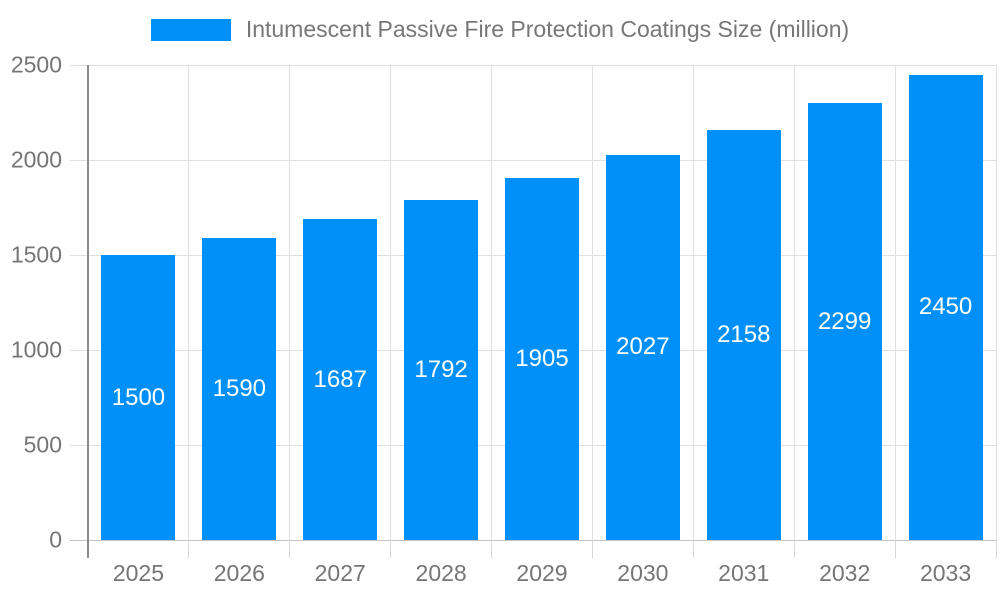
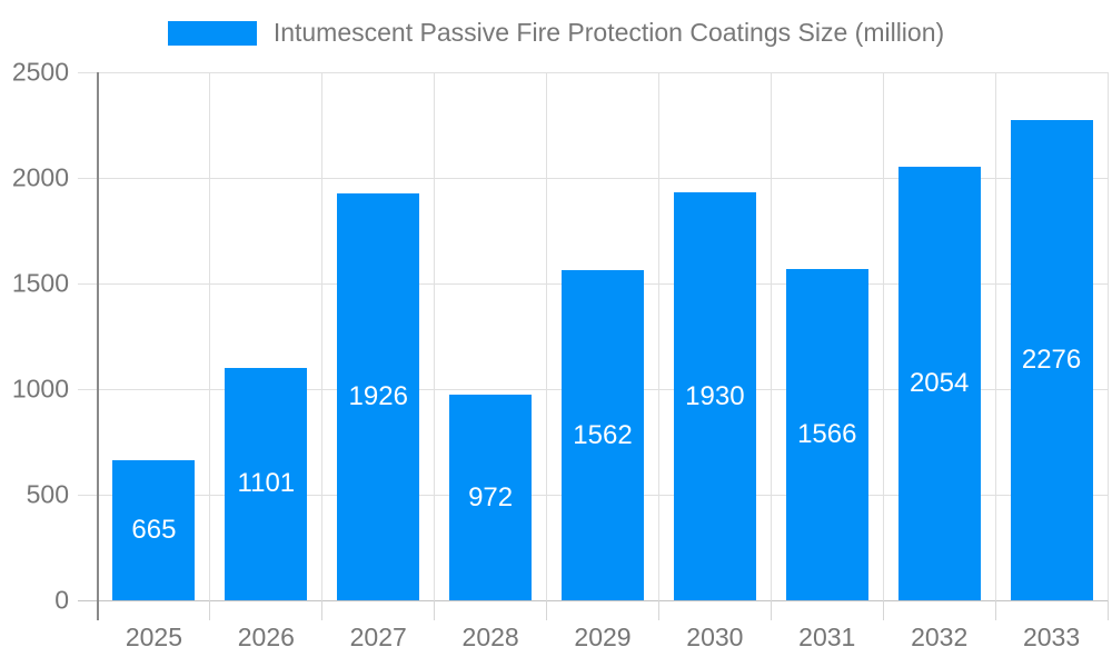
2025: 1500 -> 665
2026: 1590 -> 1101
2027: 1687 -> 1926
2028: 1792 -> 972
2029: 1905 -> 1562
2030: 2027 -> 1930
2031: 2158 -> 1566
2032: 2299 -> 2054
2033: 2450 -> 2276
